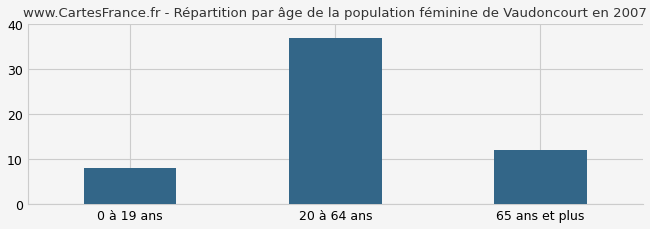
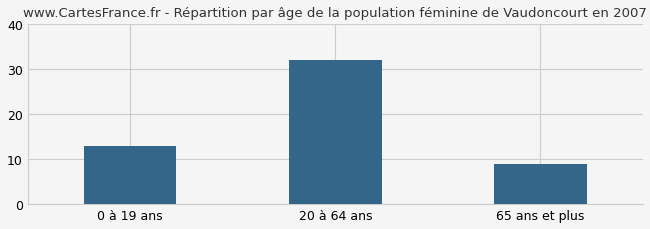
0 à 19 ans: 8 -> 13
20 à 64 ans: 37 -> 32
65 ans et plus: 12 -> 9
